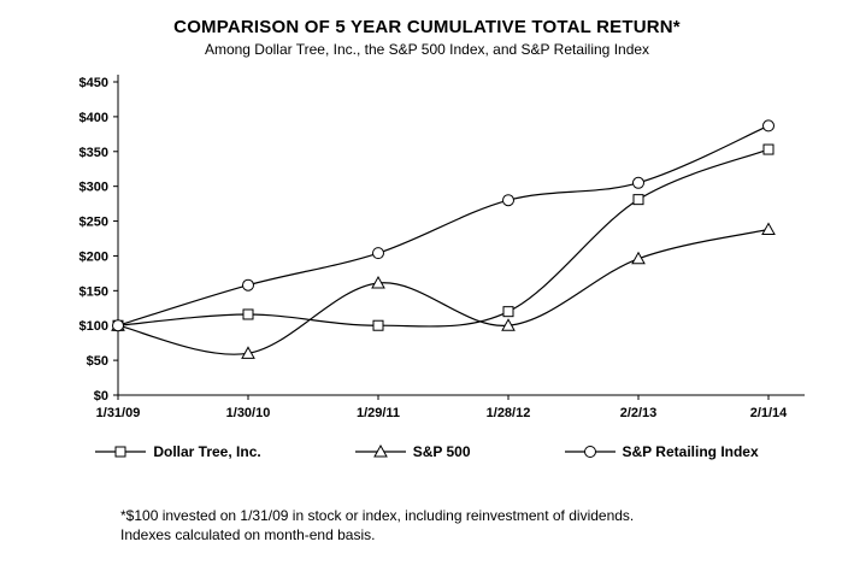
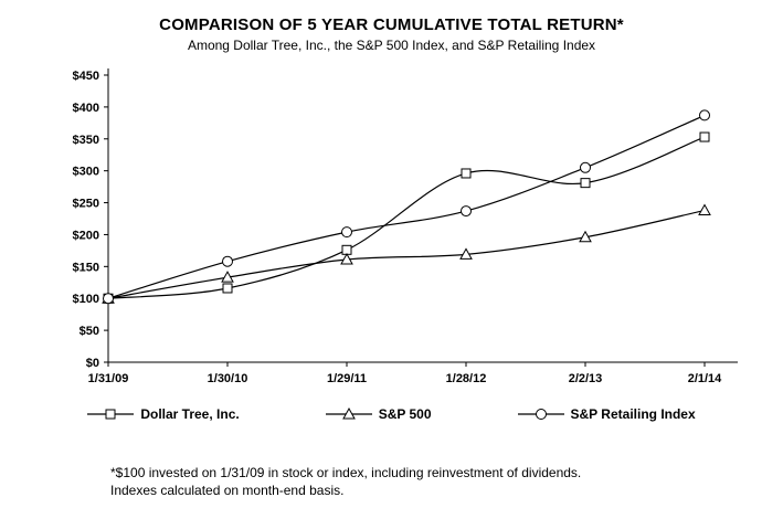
S&P 500/1/30/10: $60 -> $130
Dollar Tree, Inc./1/29/11: $100 -> $180
Dollar Tree, Inc./1/28/12: $120 -> $300
S&P 500/1/28/12: $100 -> $170
S&P Retailing Index/1/28/12: $280 -> $240
